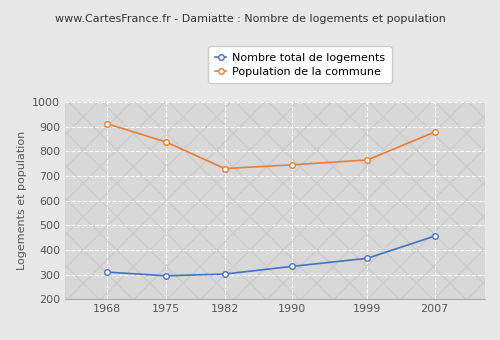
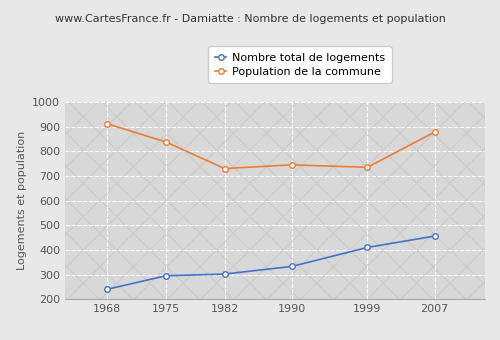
Nombre total de logements/1968: 310 -> 240
Nombre total de logements/1999: 366 -> 410
Population de la commune/1999: 765 -> 735
